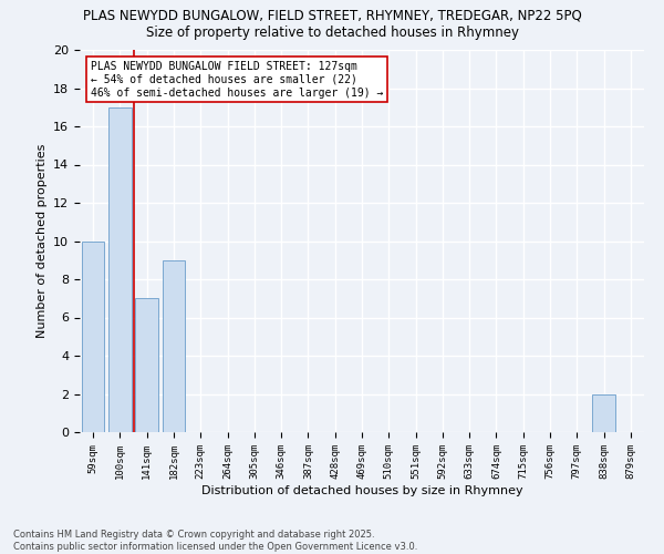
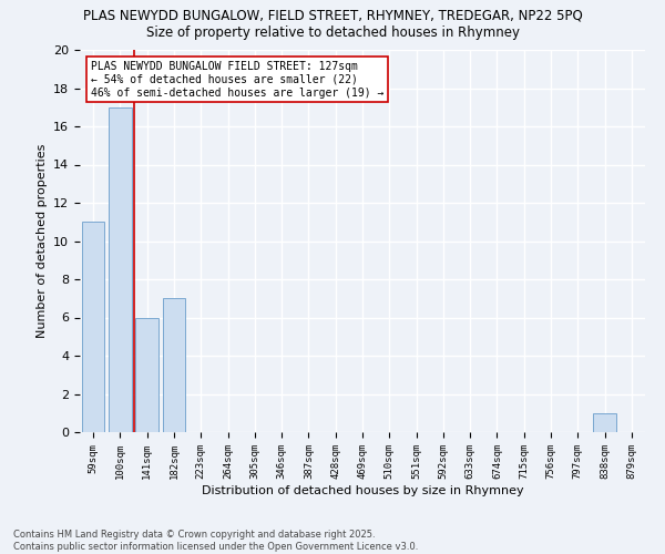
59sqm: 10 -> 11
141sqm: 7 -> 6
182sqm: 9 -> 7
838sqm: 2 -> 1
